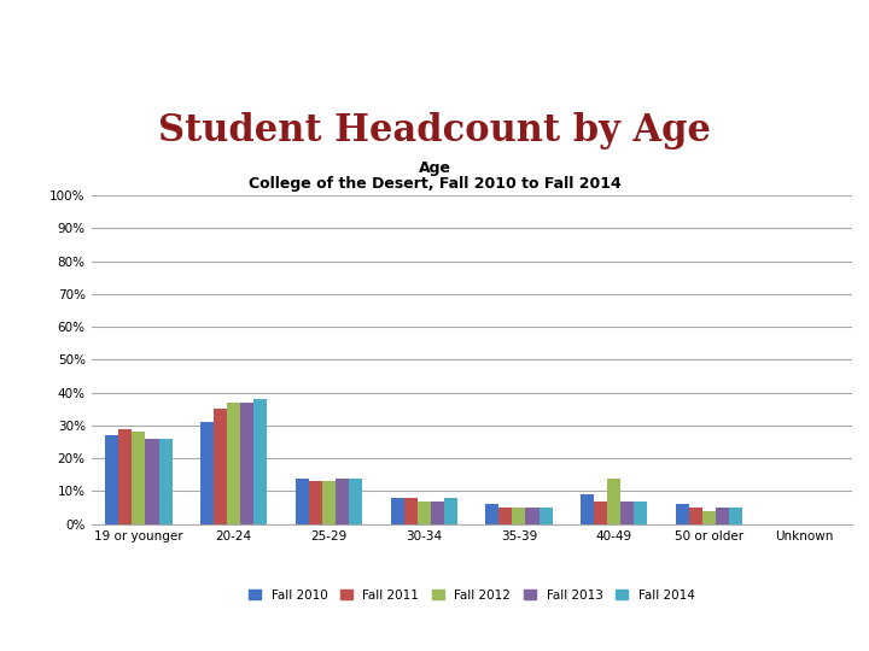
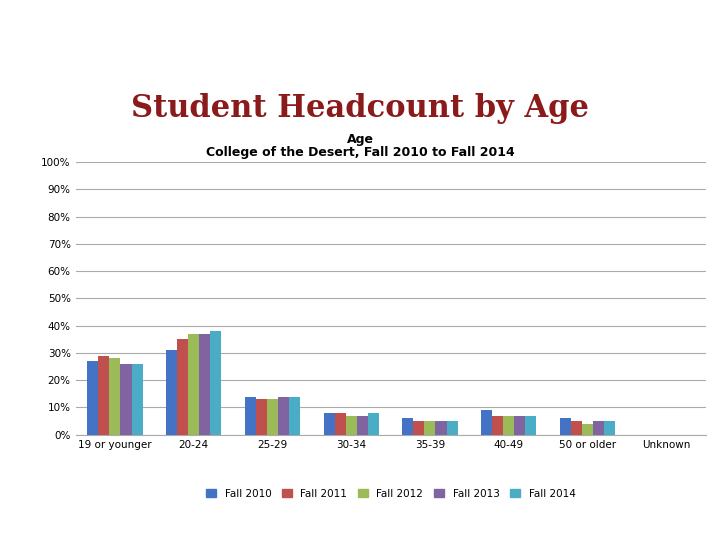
Fall 2012/40-49: 14% -> 7%
